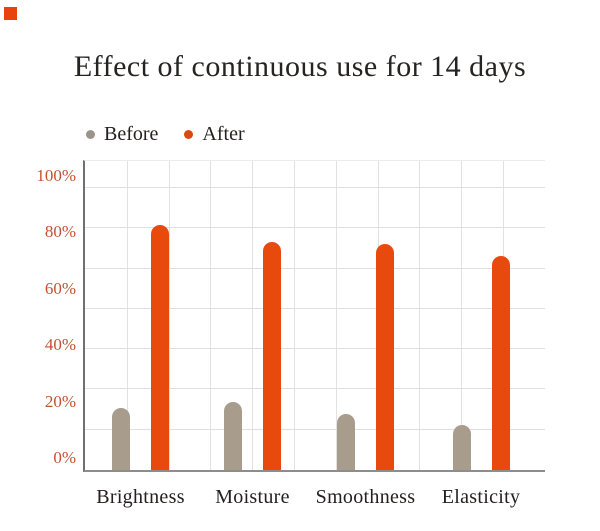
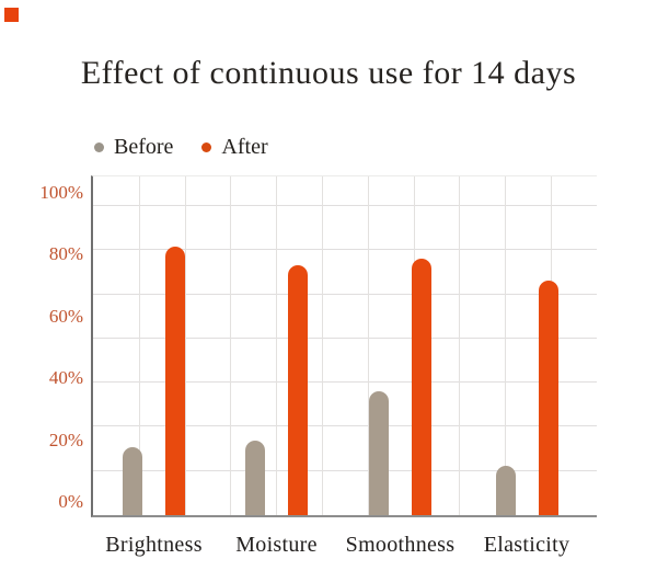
Before/Smoothness: 20% -> 40%
After/Smoothness: 80% -> 83%
